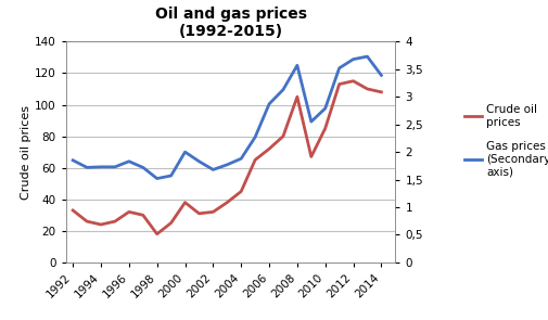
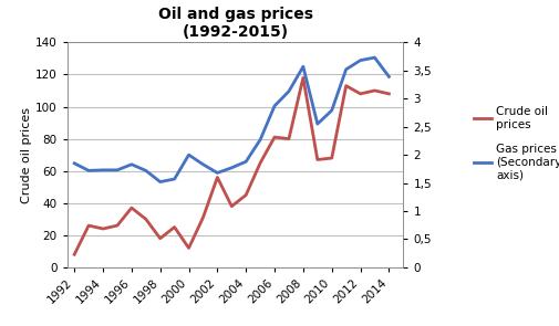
Crude oil prices/1992: 33 -> 8
Crude oil prices/1996: 32 -> 37
Crude oil prices/2000: 38 -> 12
Crude oil prices/2002: 32 -> 56
Crude oil prices/2006: 72 -> 81
Crude oil prices/2008: 105 -> 118
Crude oil prices/2010: 85 -> 68
Crude oil prices/2012: 115 -> 108
